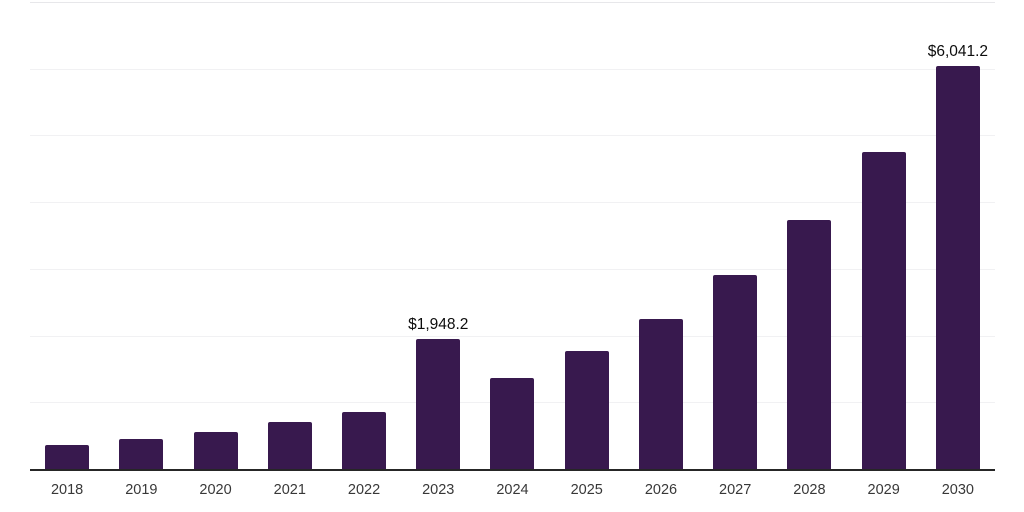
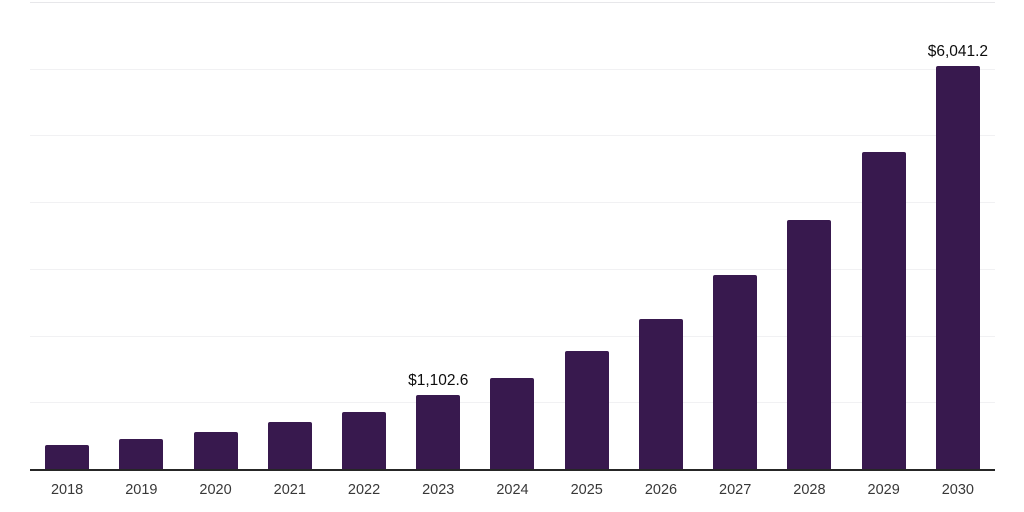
2023: $1,948.2 -> $1,102.6
